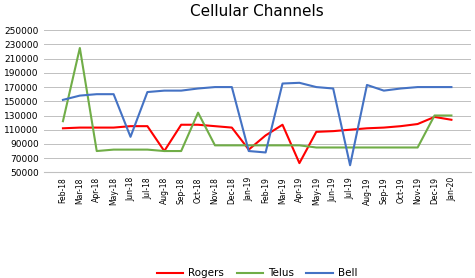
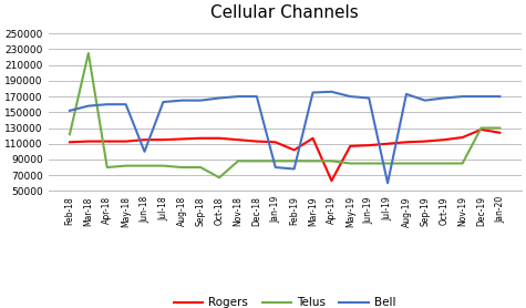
Rogers/Aug-18: 80000 -> 116000
Telus/Oct-18: 134000 -> 67000
Rogers/Jan-19: 82000 -> 112000
